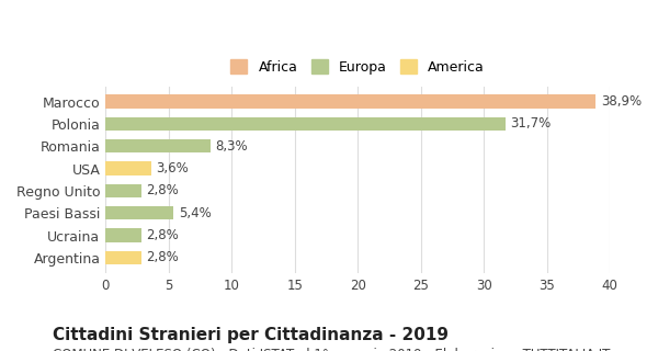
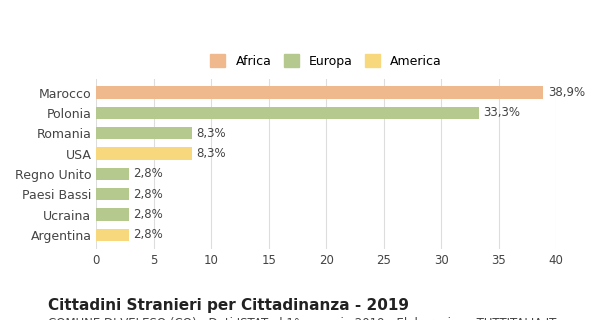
Polonia: 31,7% -> 33,3%
USA: 3,6% -> 8,3%
Paesi Bassi: 5,4% -> 2,8%
